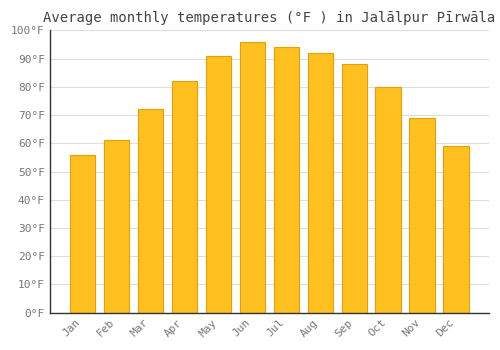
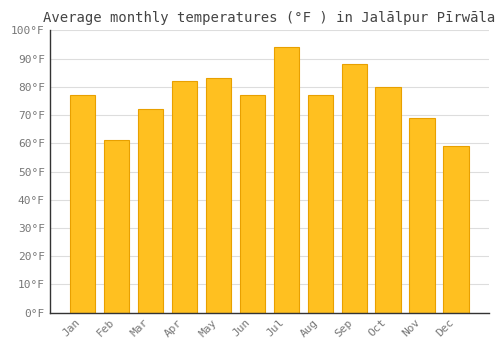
Jan: 56°F -> 77°F
May: 91°F -> 83°F
Jun: 96°F -> 77°F
Aug: 92°F -> 77°F
